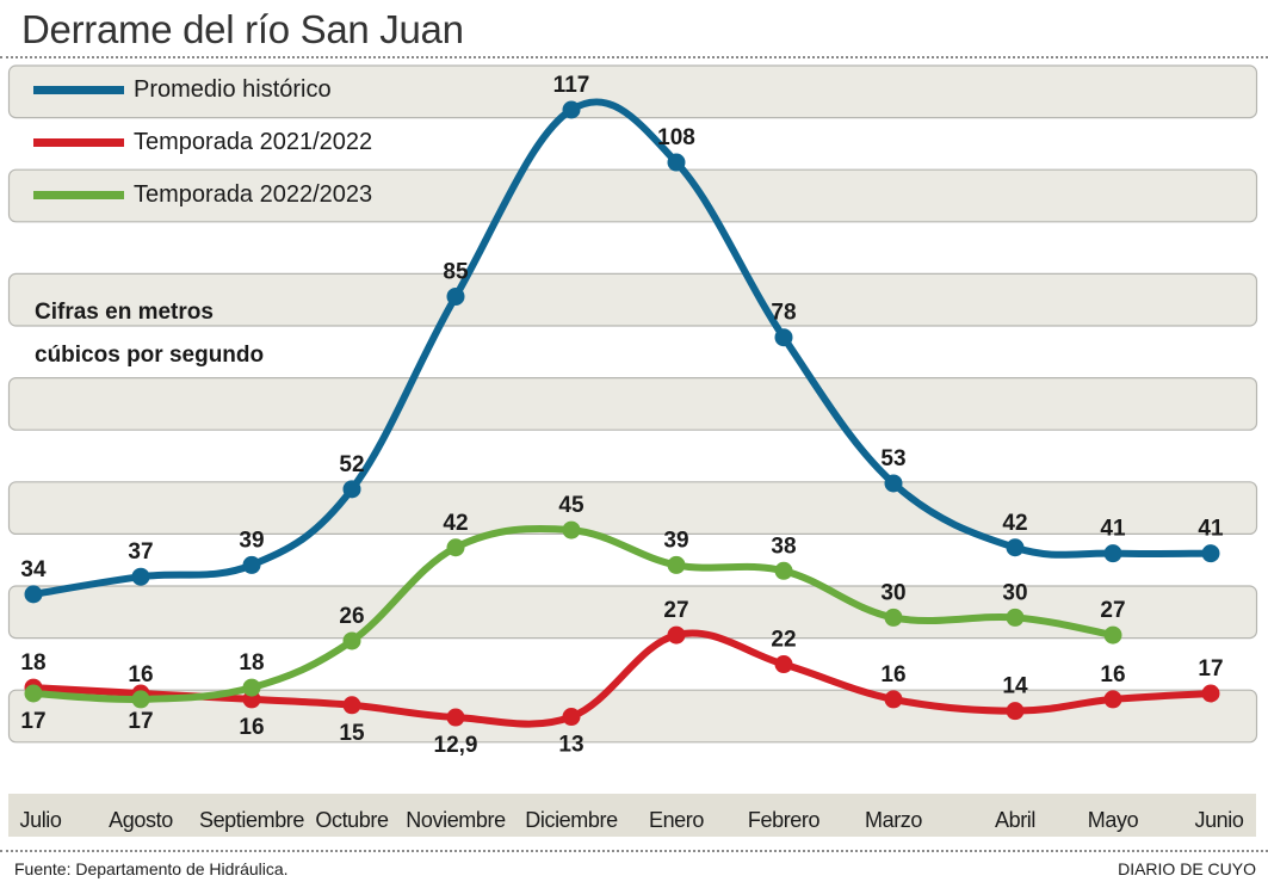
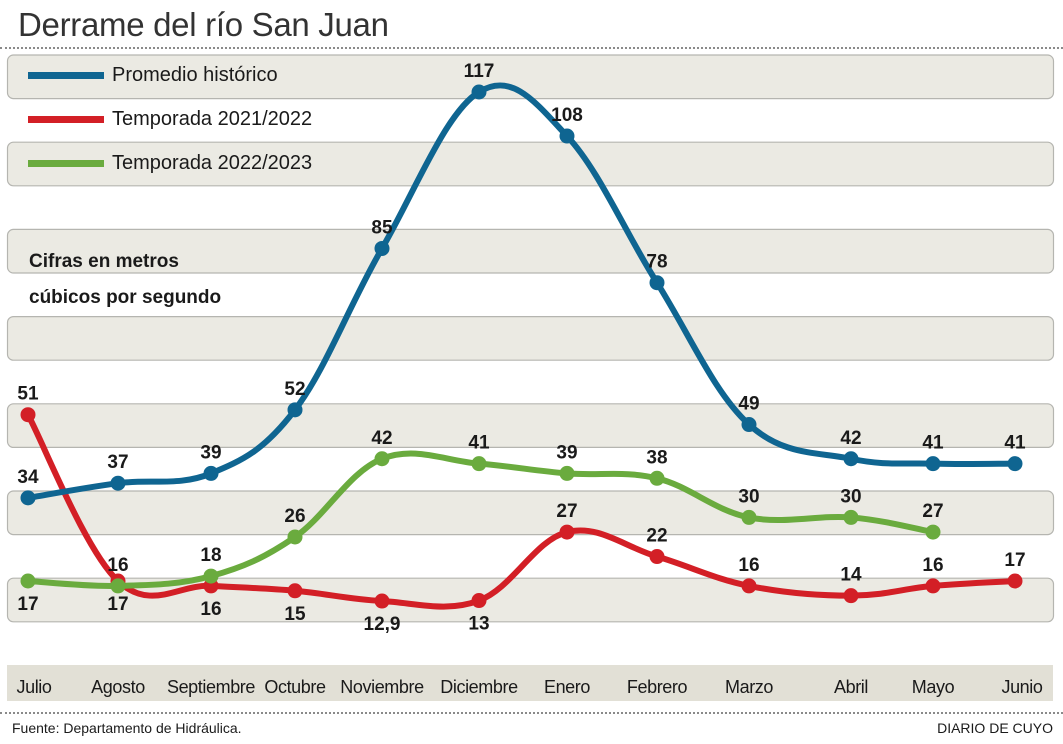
Temporada 2021/2022/Julio: 18 -> 51
Temporada 2022/2023/Diciembre: 45 -> 41
Promedio histórico/Marzo: 53 -> 49
